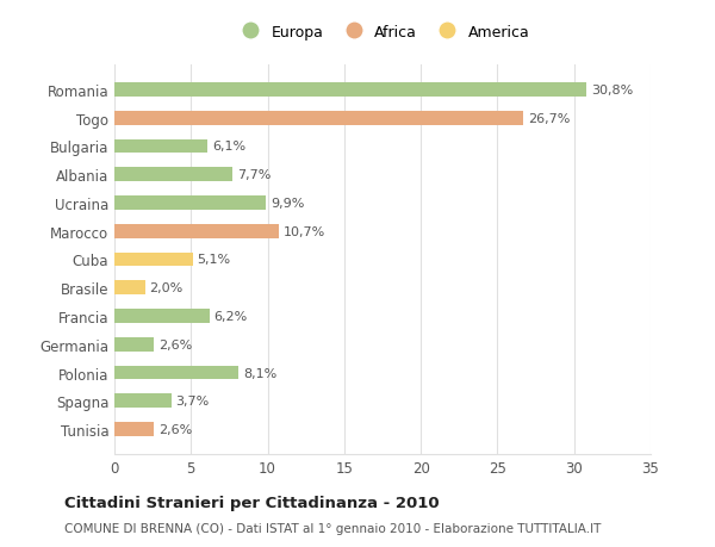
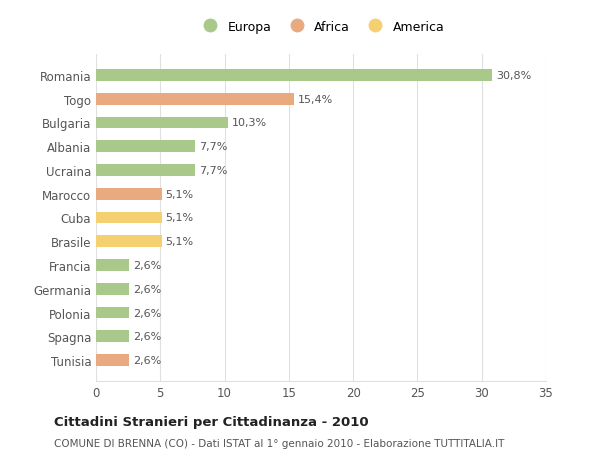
Togo: 26,7% -> 15,4%
Bulgaria: 6,1% -> 10,3%
Ucraina: 9,9% -> 7,7%
Marocco: 10,7% -> 5,1%
Brasile: 2,0% -> 5,1%
Francia: 6,2% -> 2,6%
Polonia: 8,1% -> 2,6%
Spagna: 3,7% -> 2,6%
